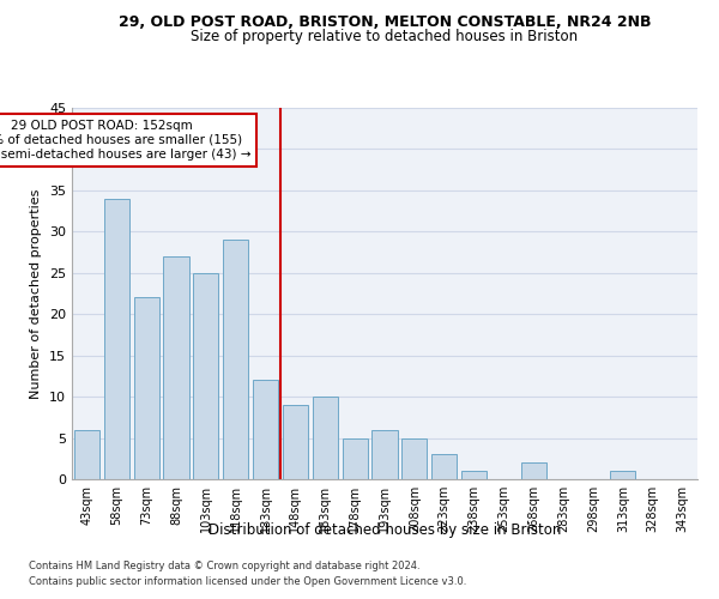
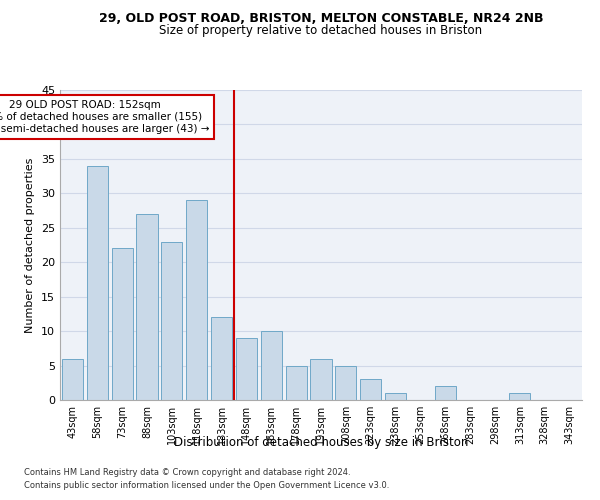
103sqm: 25 -> 23
